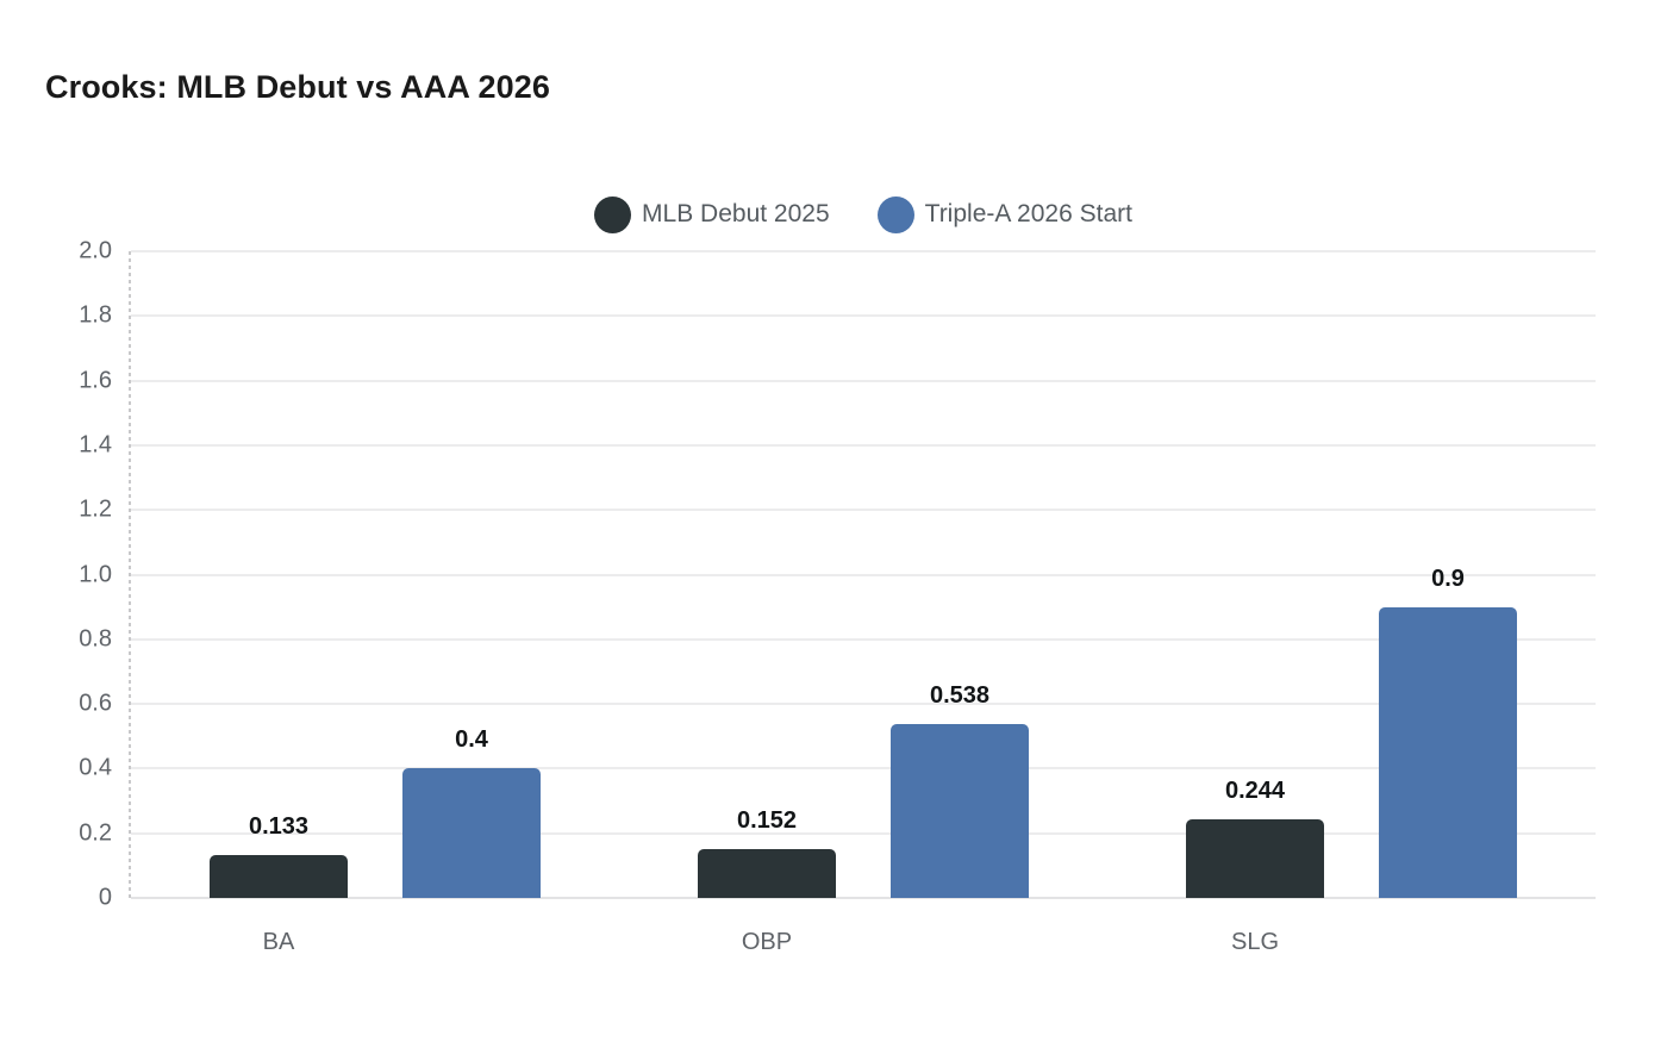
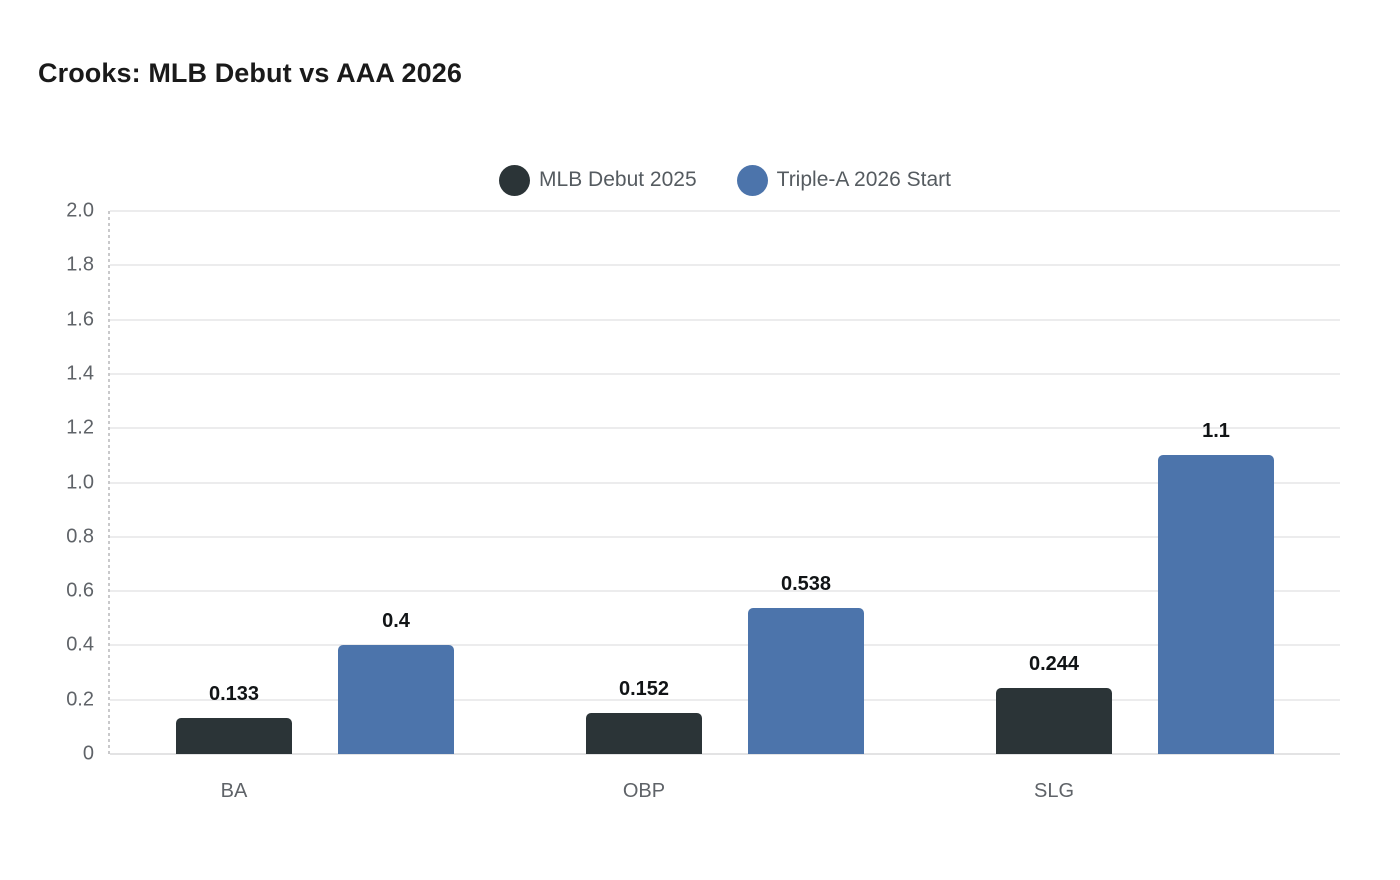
Triple-A 2026 Start/SLG: 0.9 -> 1.1
